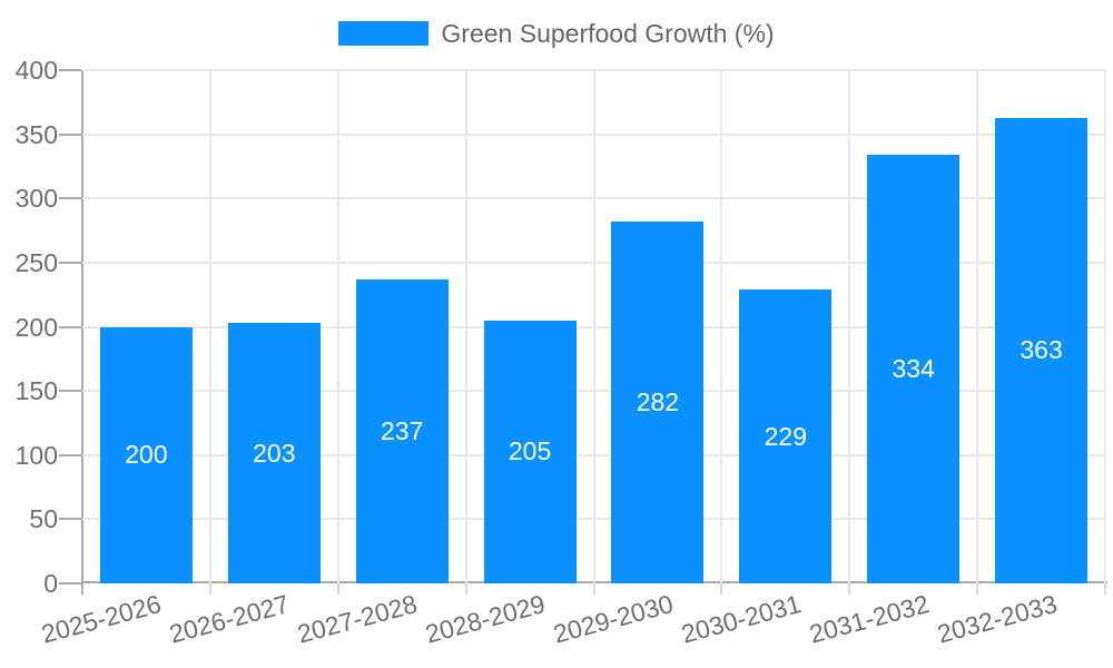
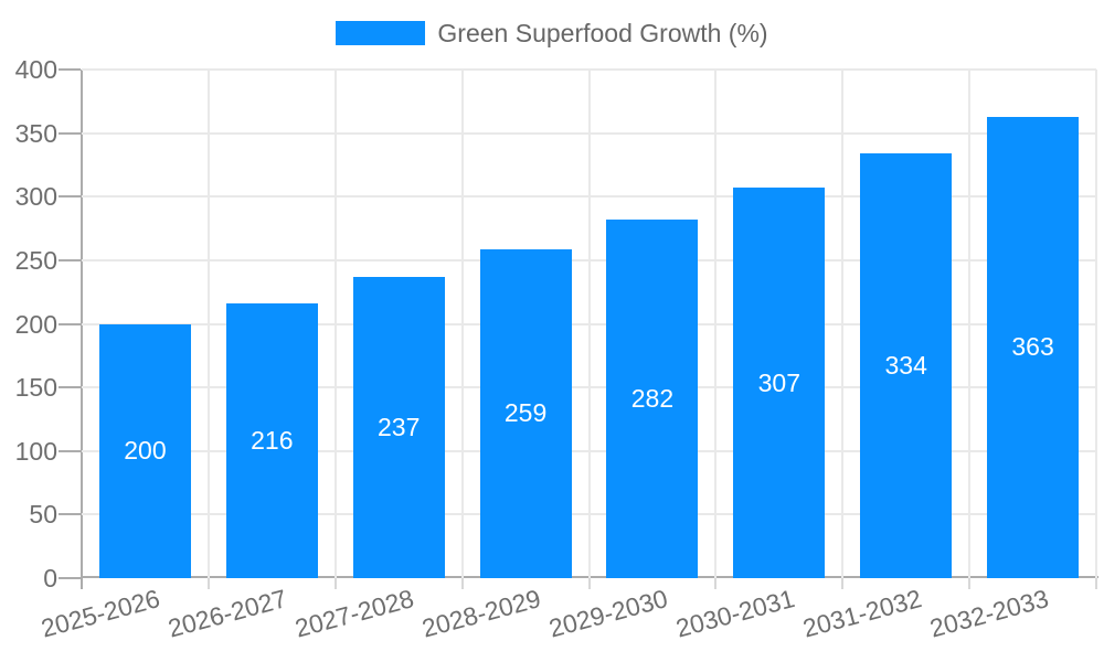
2026-2027: 203 -> 216
2028-2029: 205 -> 259
2030-2031: 229 -> 307
